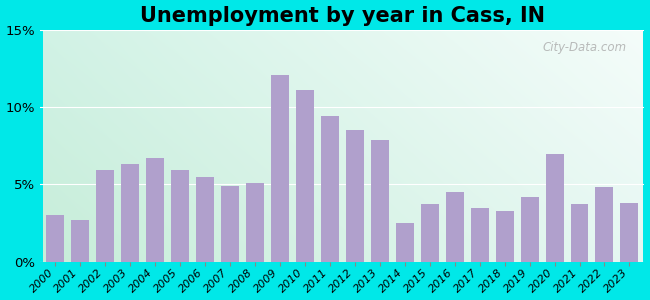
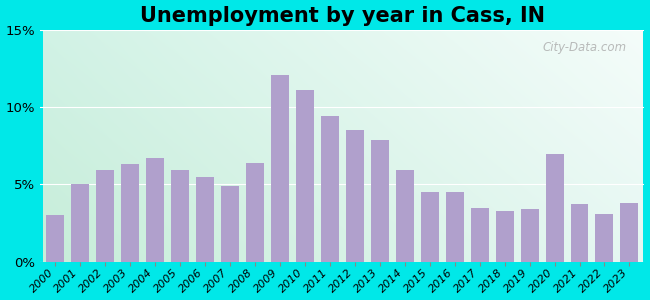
2001: 2.7% -> 5.0%
2008: 5.1% -> 6.4%
2014: 2.5% -> 5.9%
2015: 3.7% -> 4.5%
2019: 4.2% -> 3.4%
2022: 4.8% -> 3.1%
